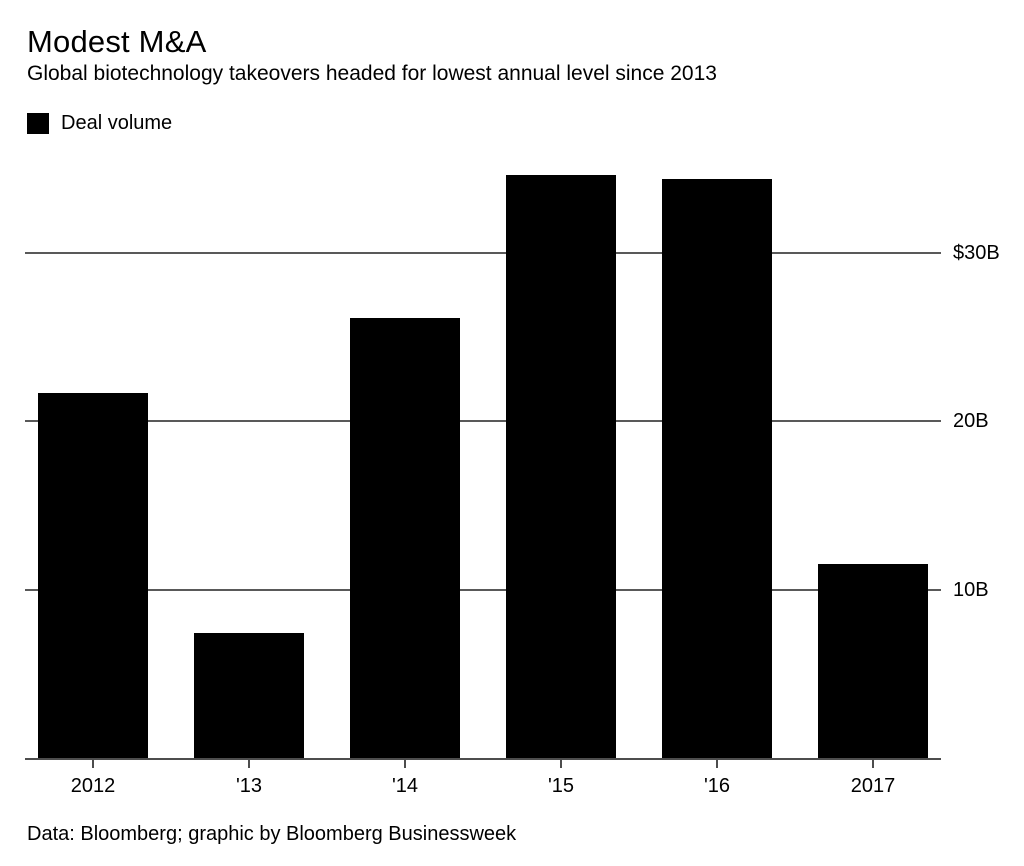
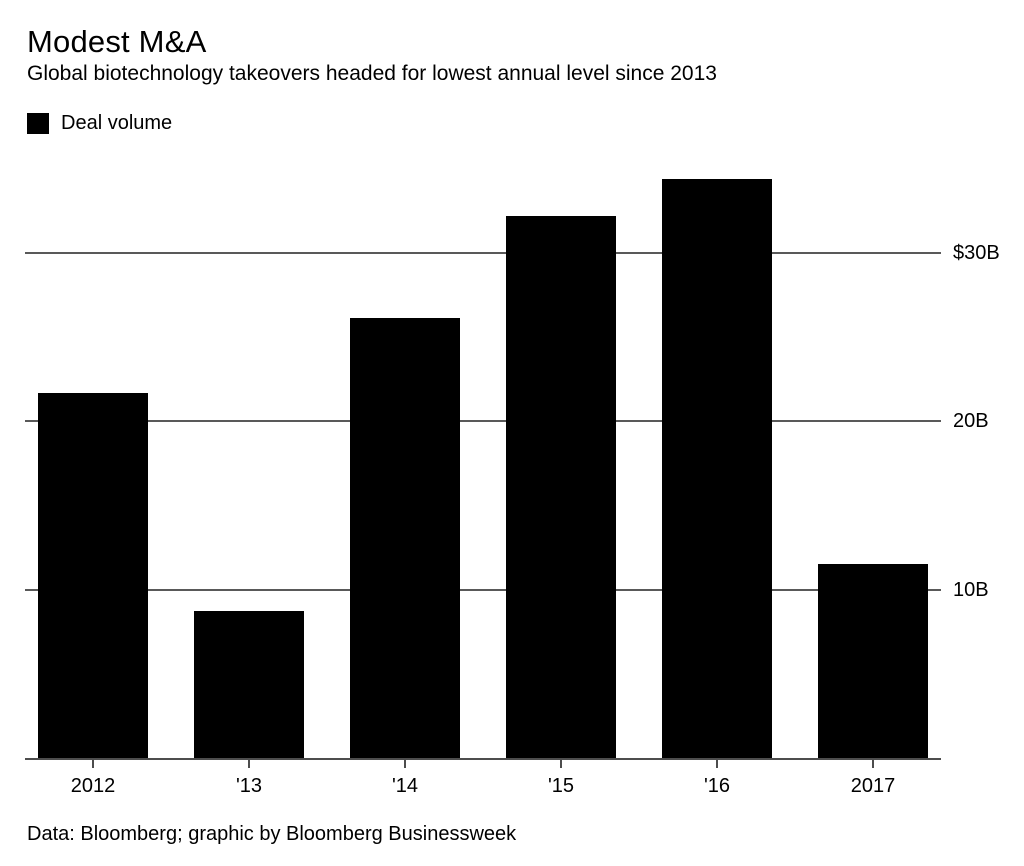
'13: $7.4B -> $8.7B
'15: $34.6B -> $32.2B
